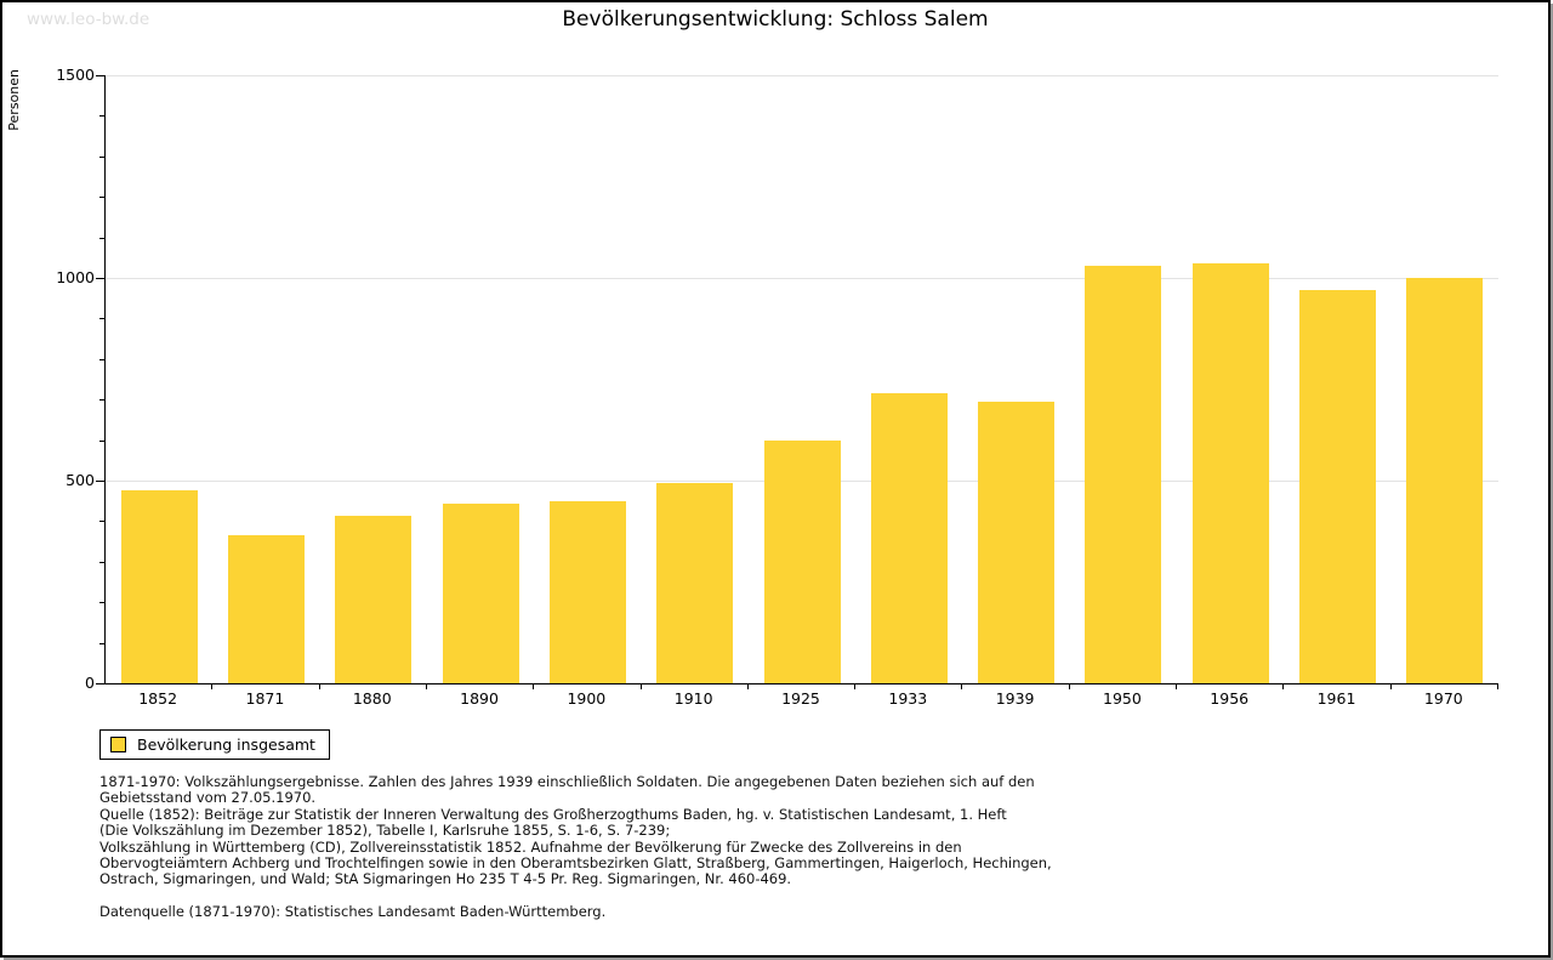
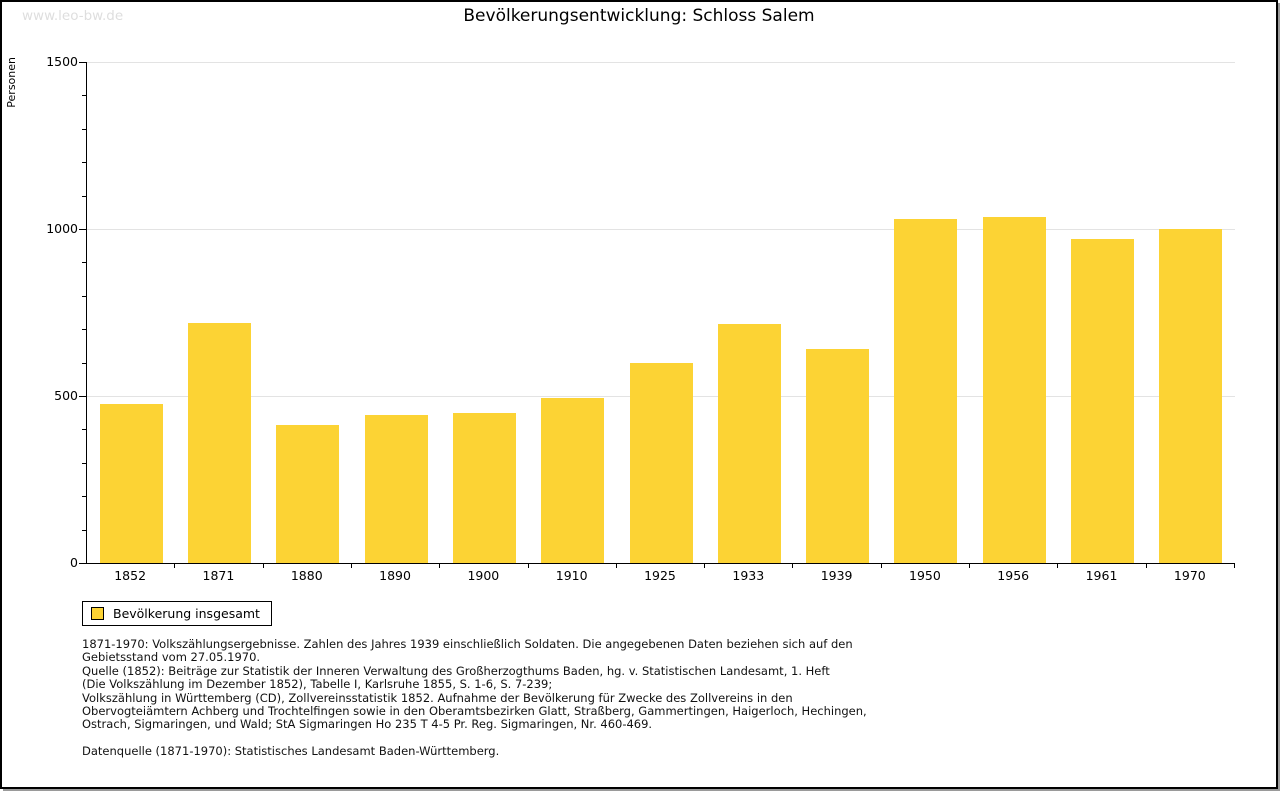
1871: 370 -> 720
1939: 700 -> 640
